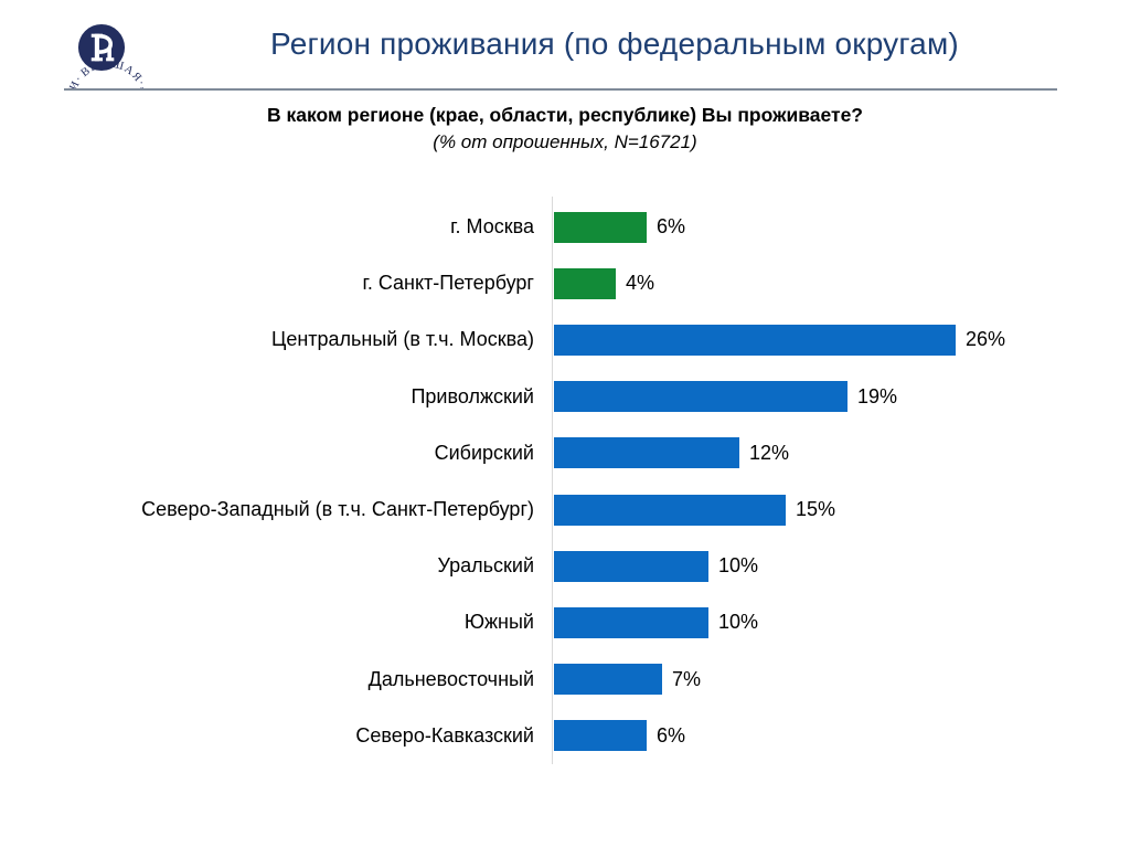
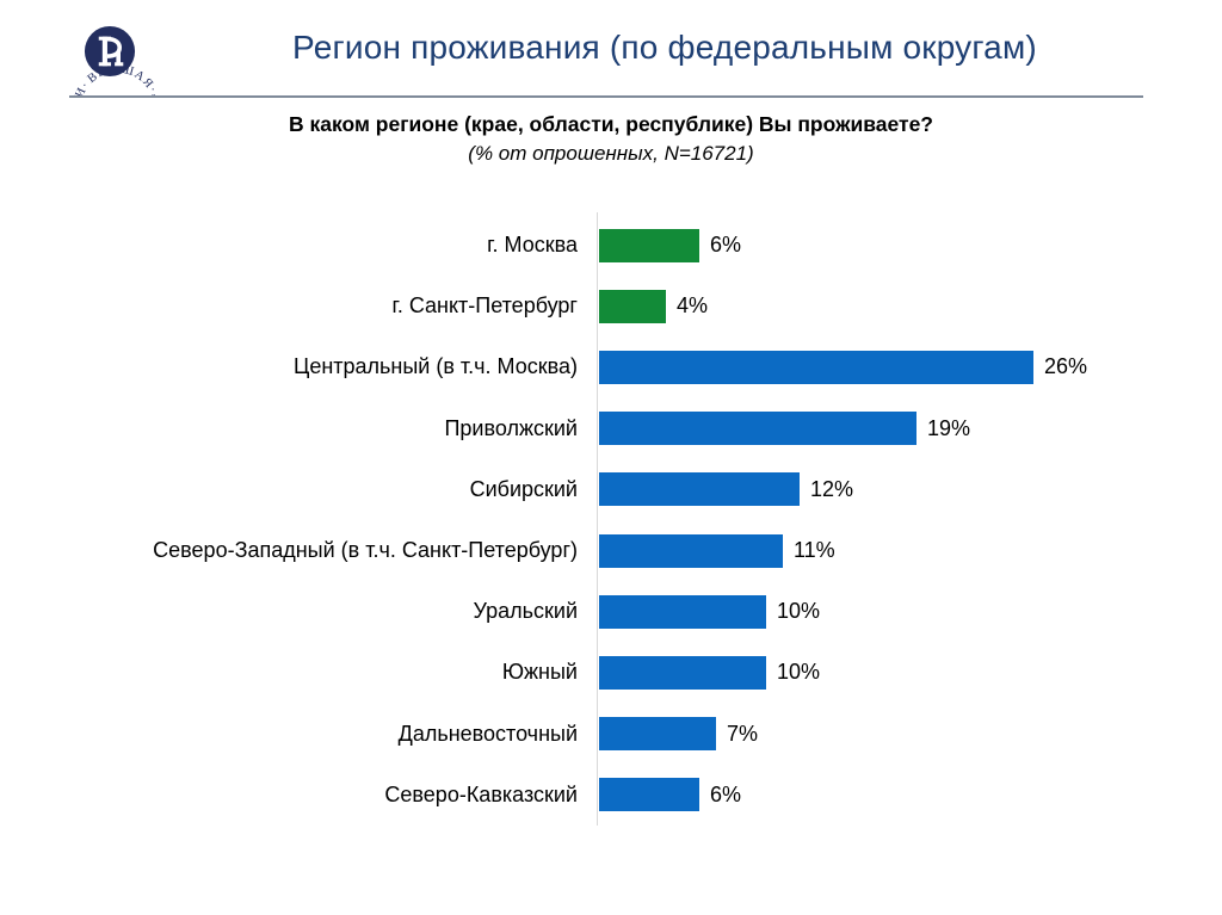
Северо-Западный (в т.ч. Санкт-Петербург): 15% -> 11%
